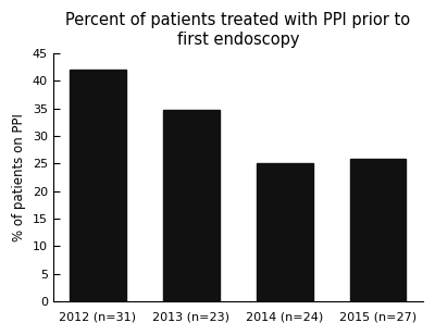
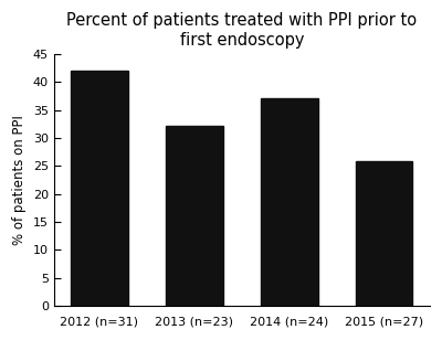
2013 (n=23): 34.8 -> 32.2
2014 (n=24): 25.0 -> 37.0
